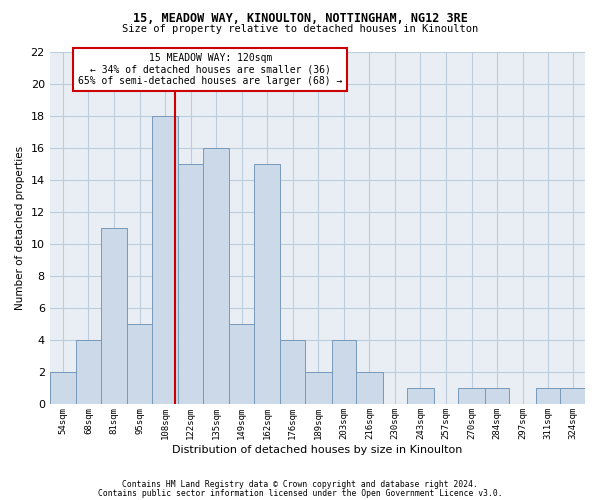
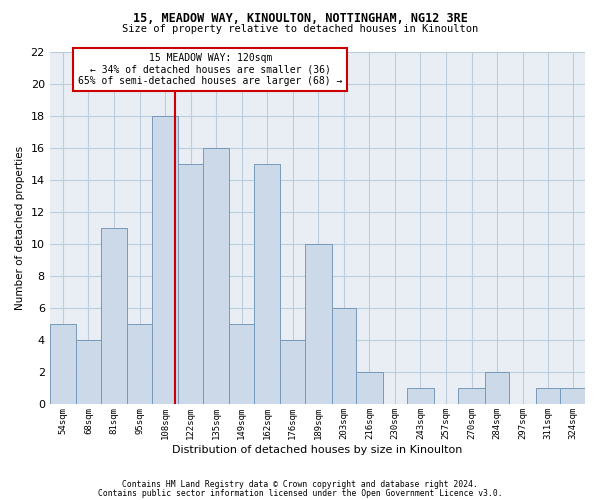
54sqm: 2 -> 5
189sqm: 2 -> 10
203sqm: 4 -> 6
284sqm: 1 -> 2
